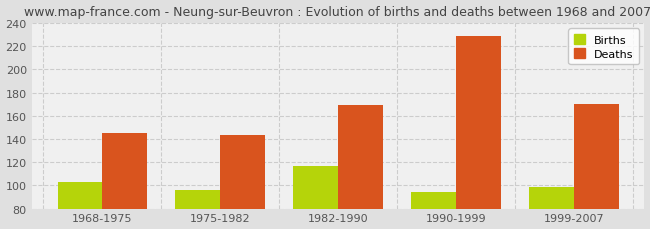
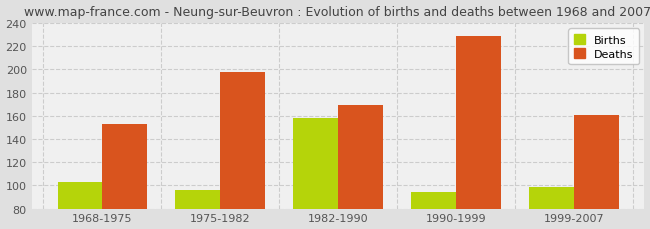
Deaths/1968-1975: 145 -> 153
Deaths/1975-1982: 143 -> 198
Births/1982-1990: 117 -> 158
Deaths/1999-2007: 170 -> 161
